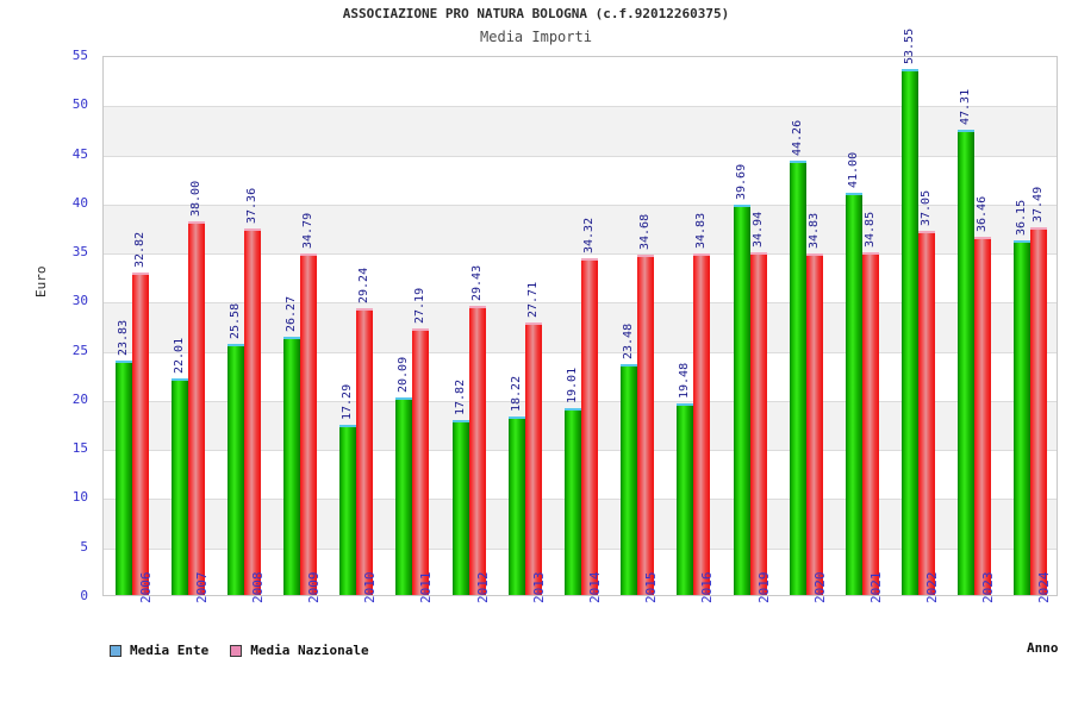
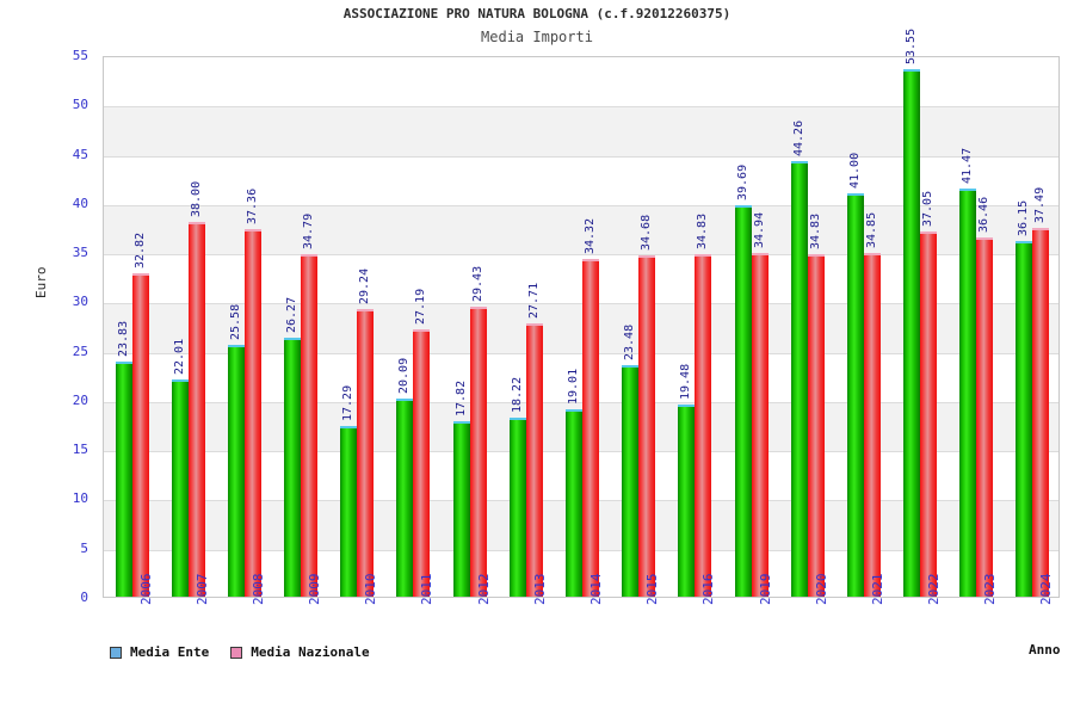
Media Ente/2023: 47.31 -> 41.47
